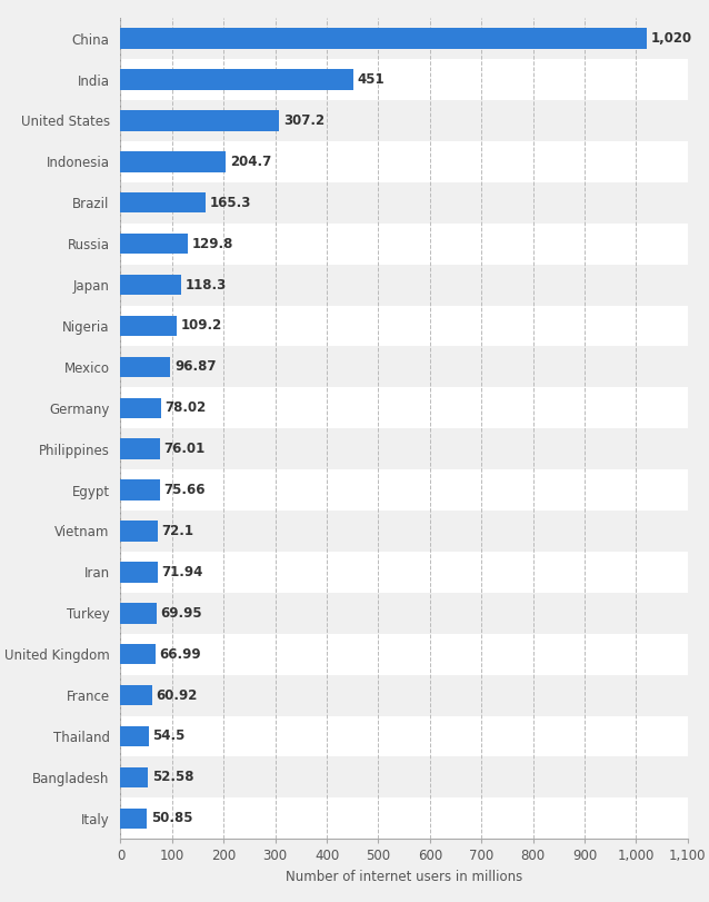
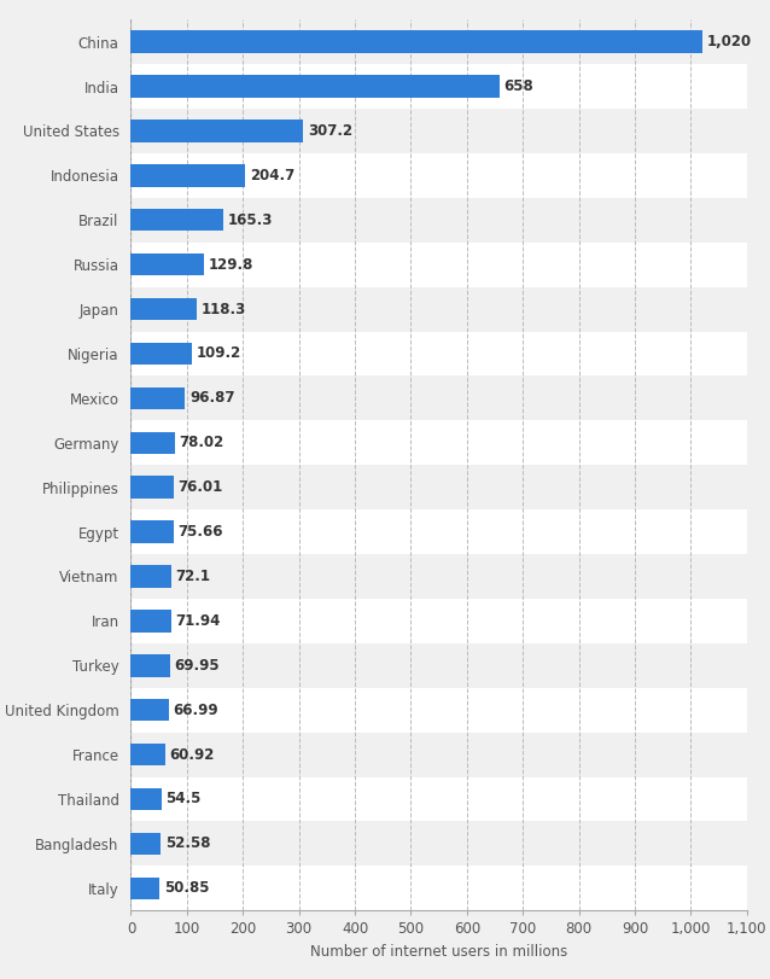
India: 451 -> 658
